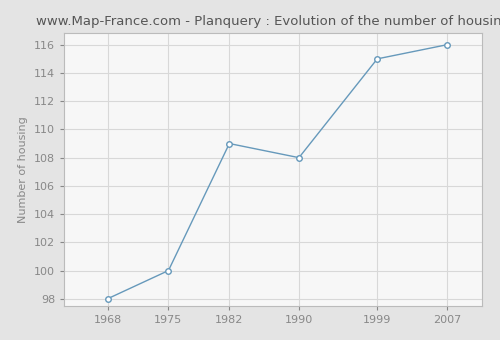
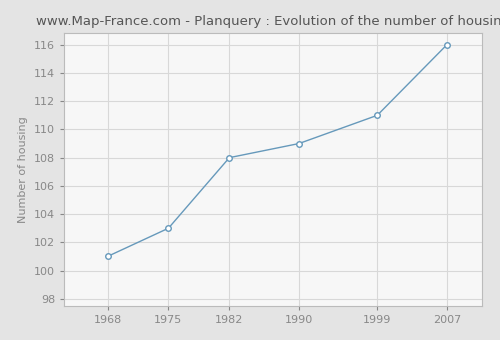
1968: 98 -> 101
1975: 100 -> 103
1982: 109 -> 108
1990: 108 -> 109
1999: 115 -> 111
